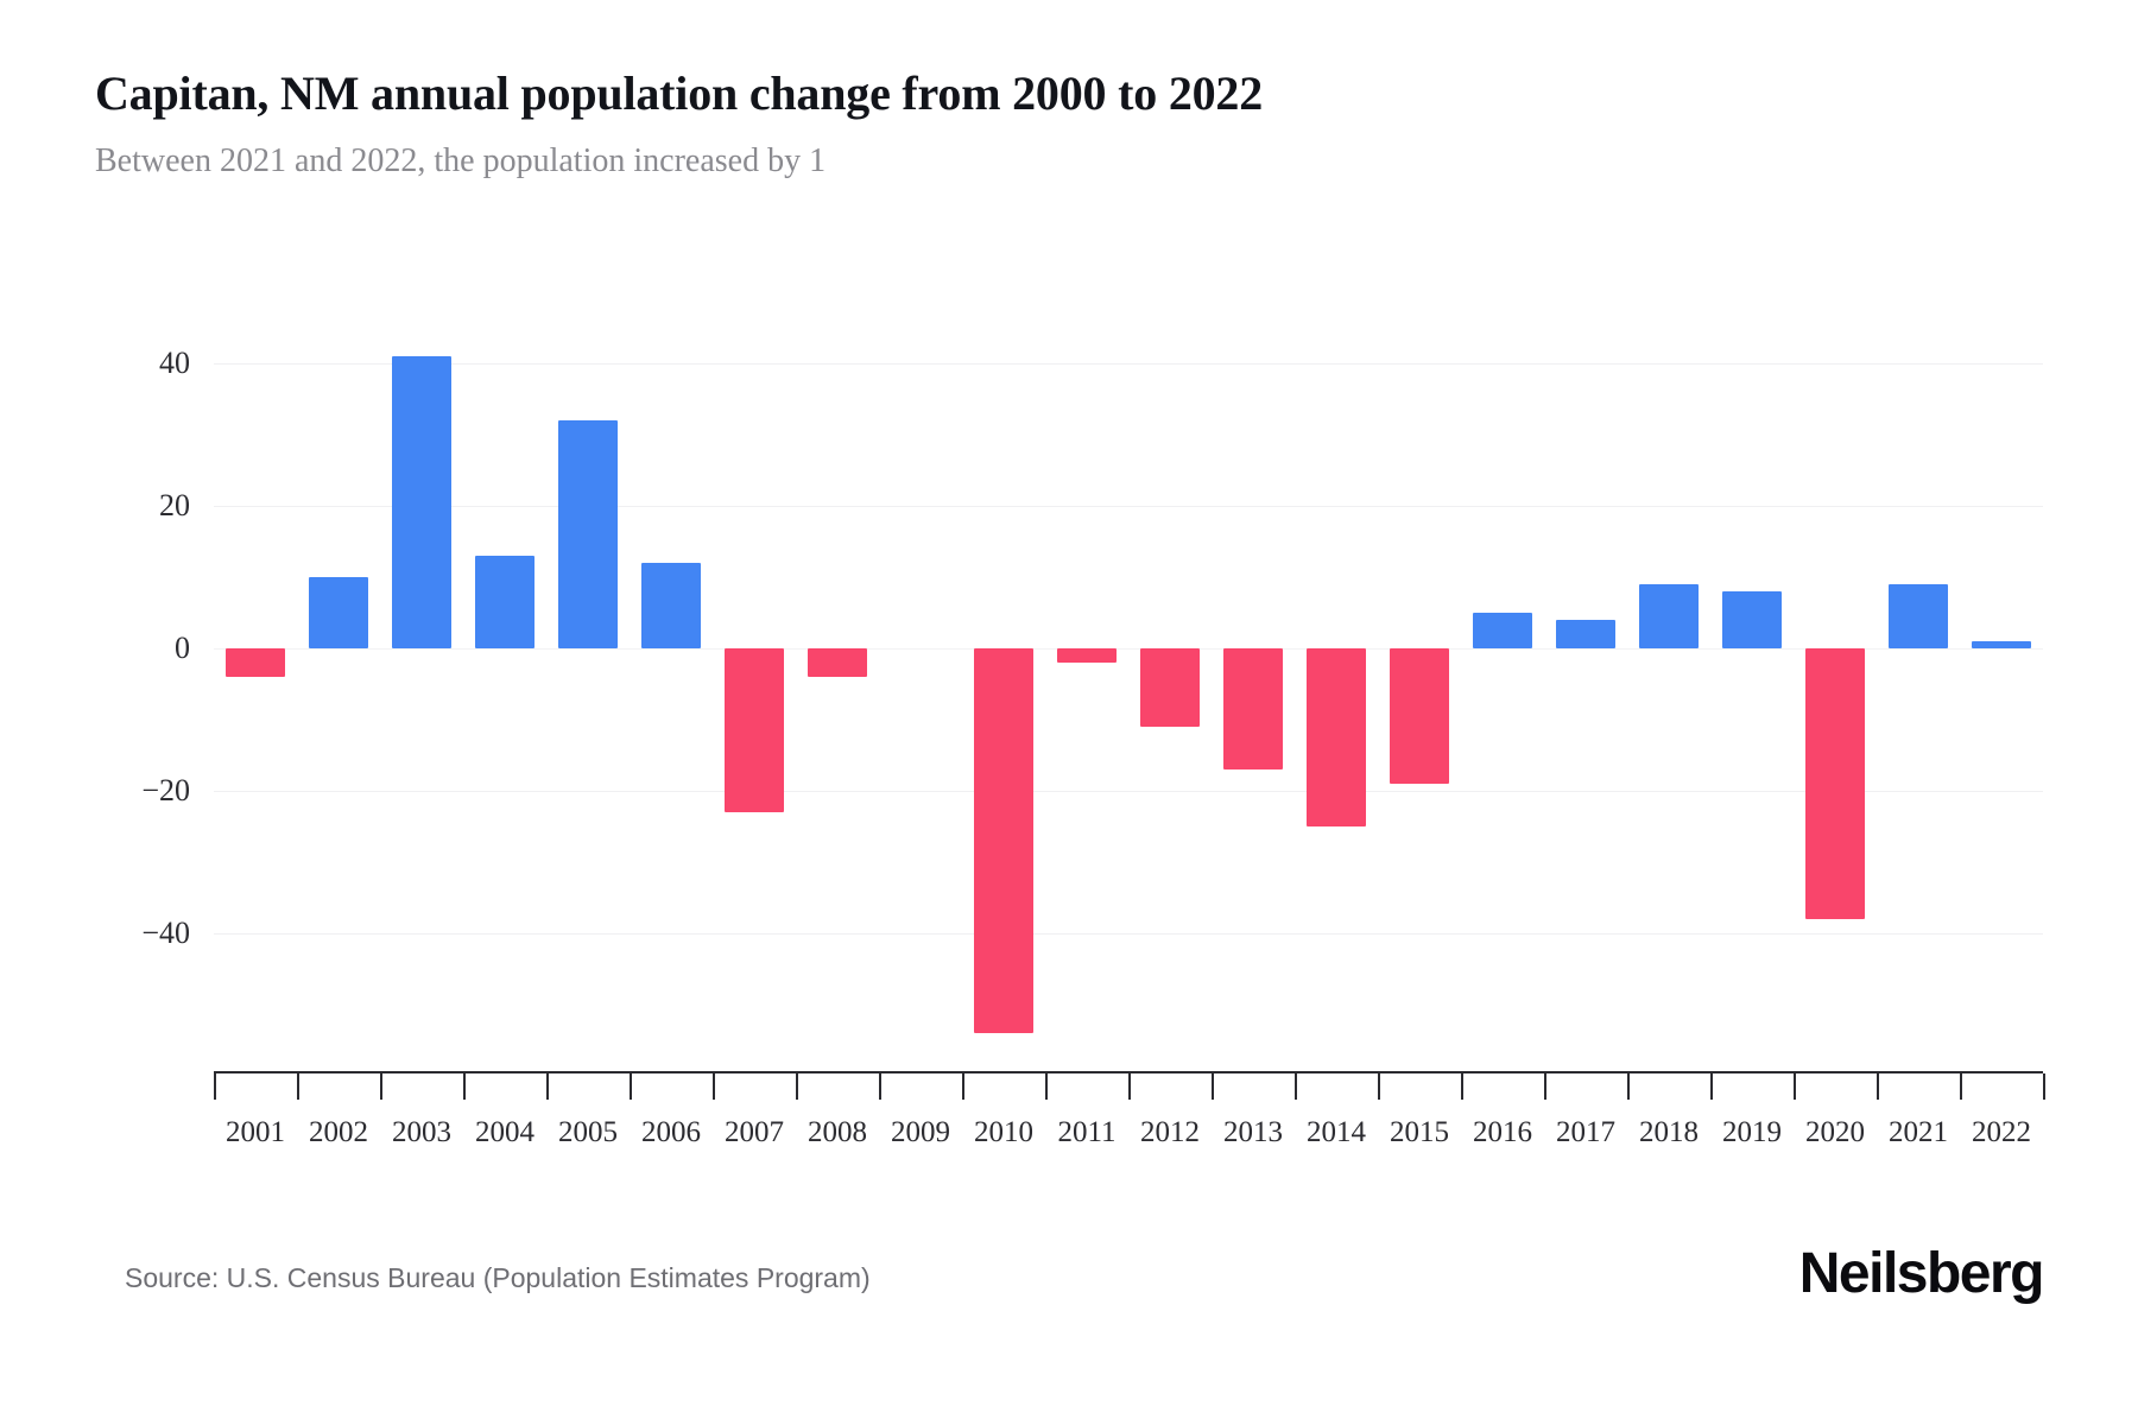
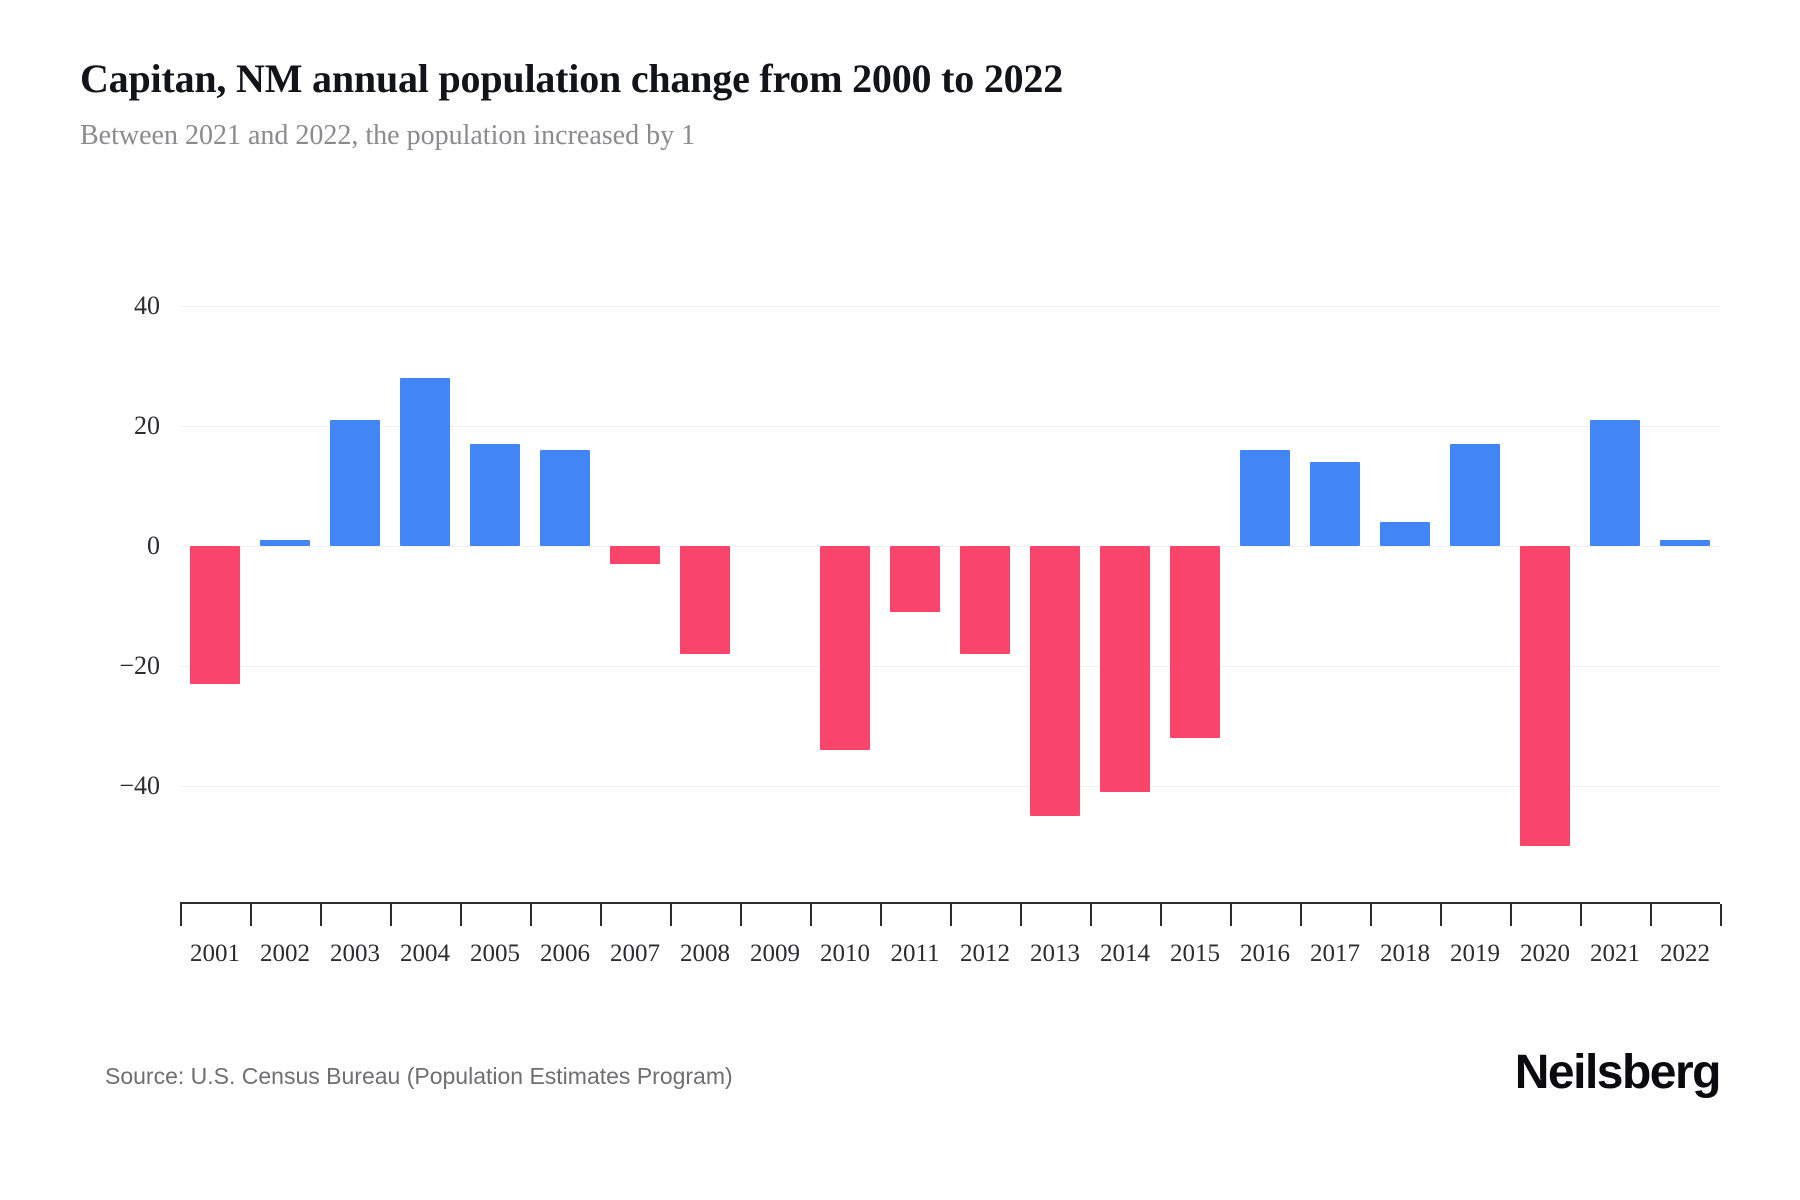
2001: -4 -> -23
2002: 10 -> 1
2003: 41 -> 21
2004: 13 -> 28
2005: 32 -> 17
2006: 12 -> 16
2007: -23 -> -3
2008: -4 -> -18
2010: -54 -> -34
2011: -2 -> -11
2012: -11 -> -18
2013: -17 -> -45
2014: -25 -> -41
2015: -19 -> -32
2016: 5 -> 16
2017: 4 -> 14
2018: 9 -> 4
2019: 8 -> 17
2020: -38 -> -50
2021: 9 -> 21
